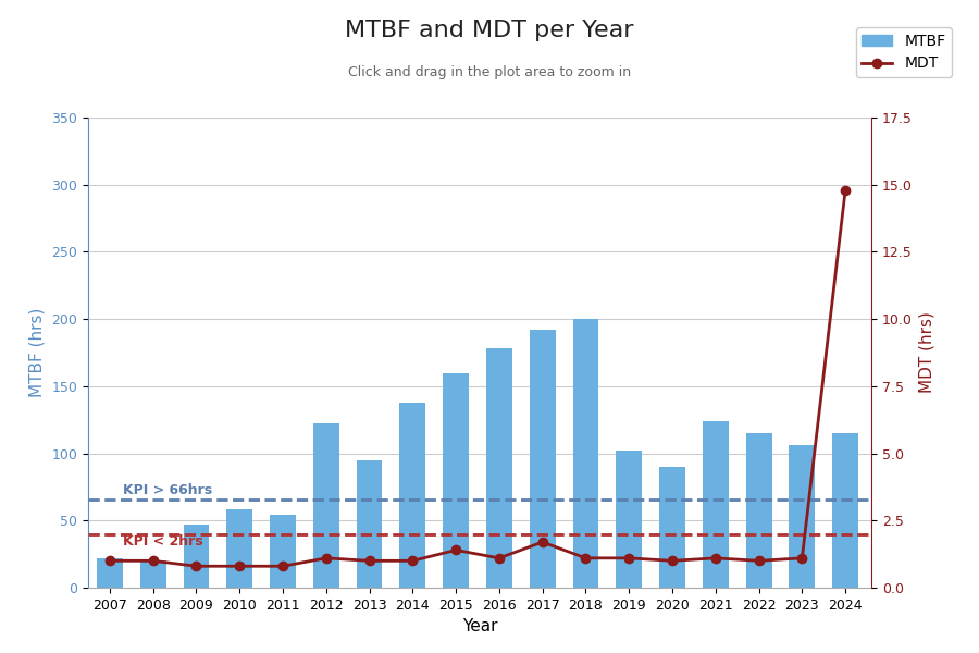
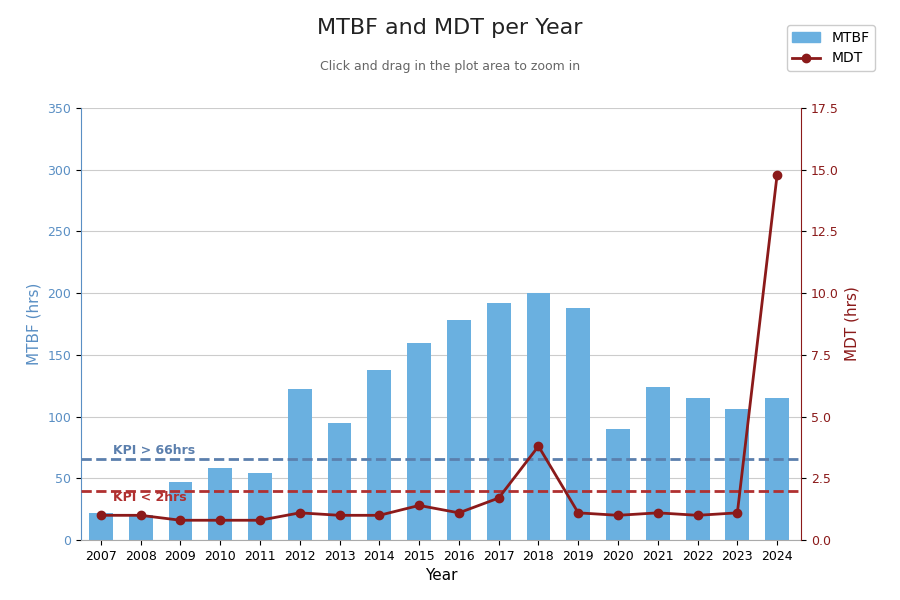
MDT/2018: 1.1 -> 3.8
MTBF/2019: 102 -> 188
